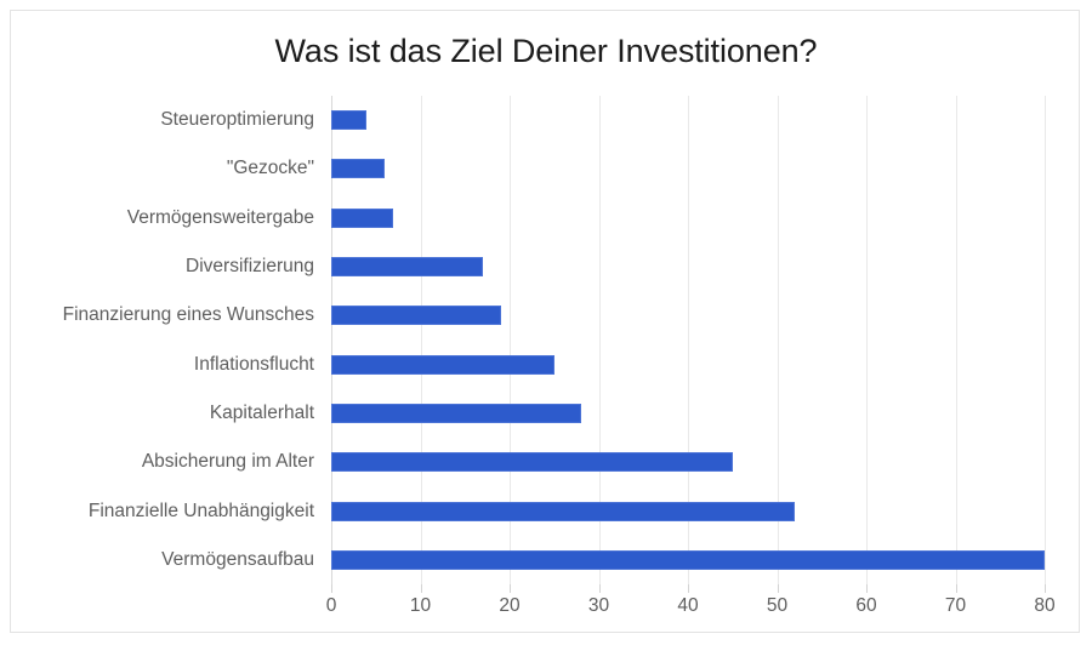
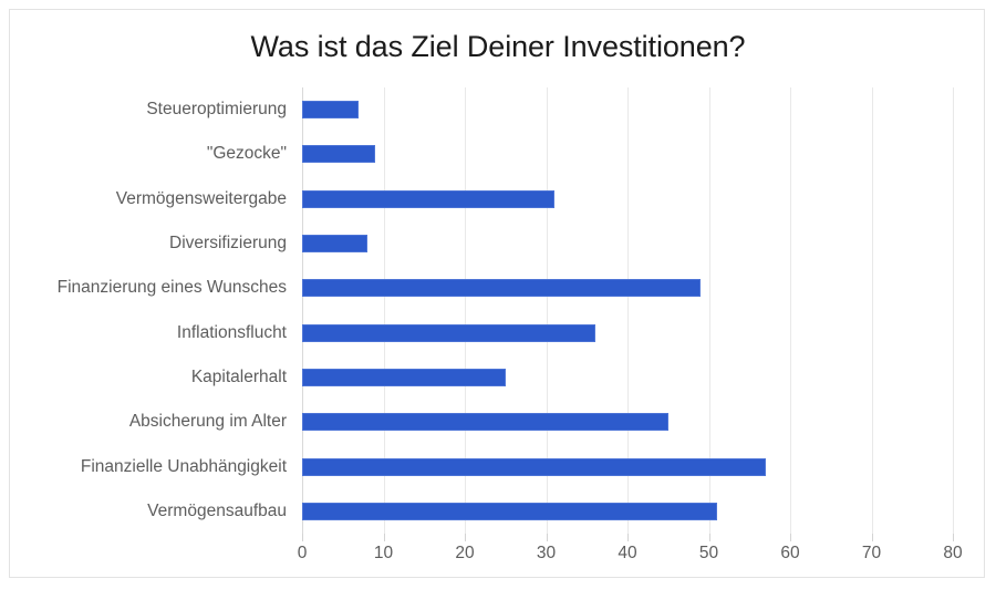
Steueroptimierung: 4 -> 7
"Gezocke": 6 -> 9
Vermögensweitergabe: 7 -> 31
Diversifizierung: 17 -> 8
Finanzierung eines Wunsches: 19 -> 49
Inflationsflucht: 25 -> 36
Kapitalerhalt: 28 -> 25
Finanzielle Unabhängigkeit: 52 -> 57
Vermögensaufbau: 80 -> 51
